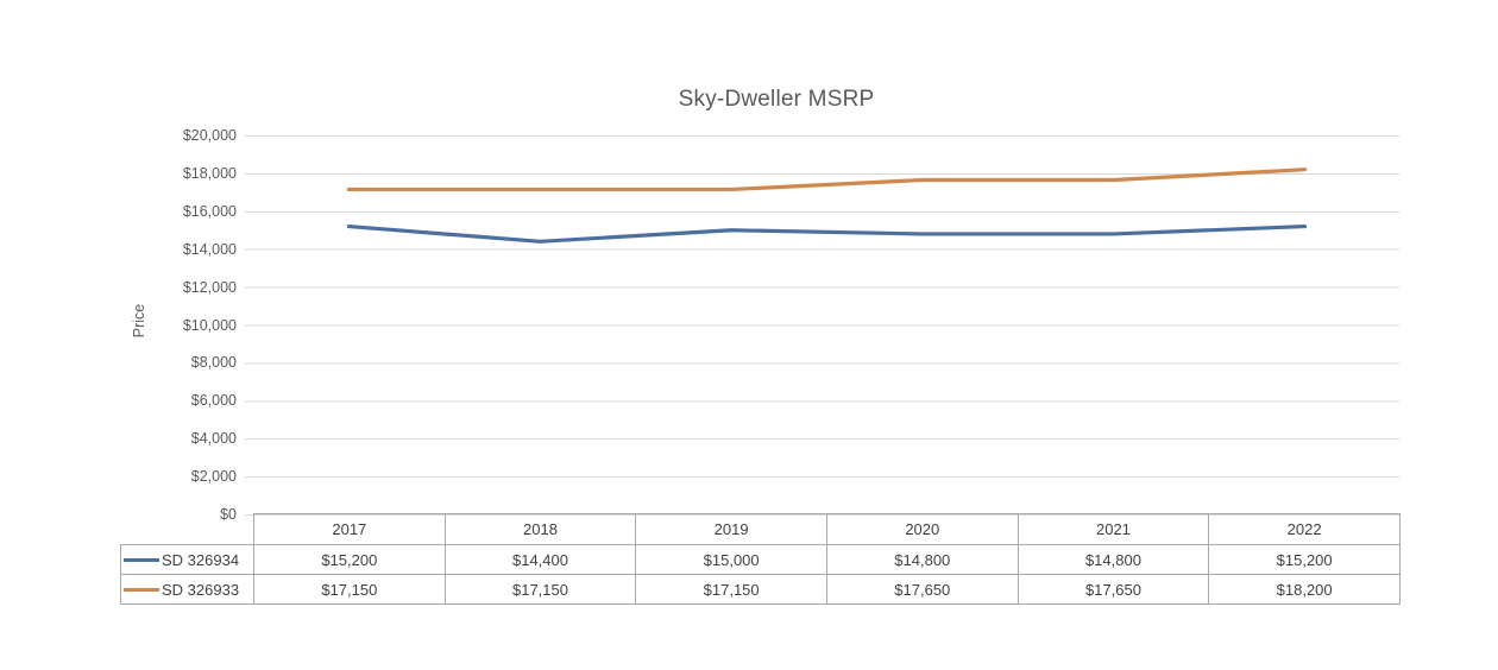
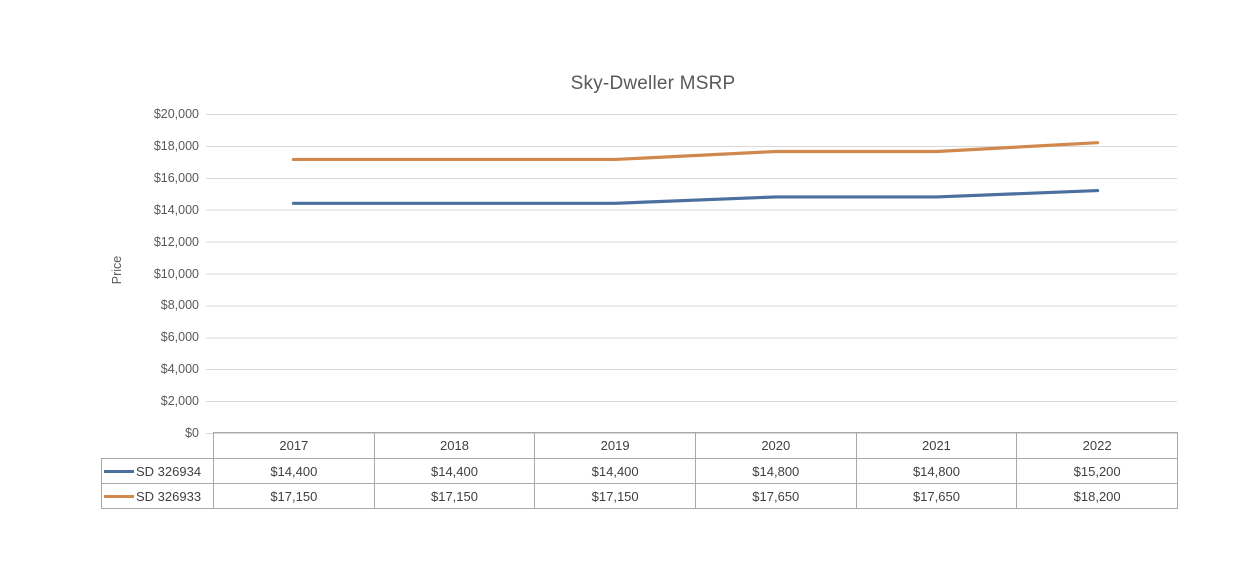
SD 326934/2017: $15,200 -> $14,400
SD 326934/2019: $15,000 -> $14,400
